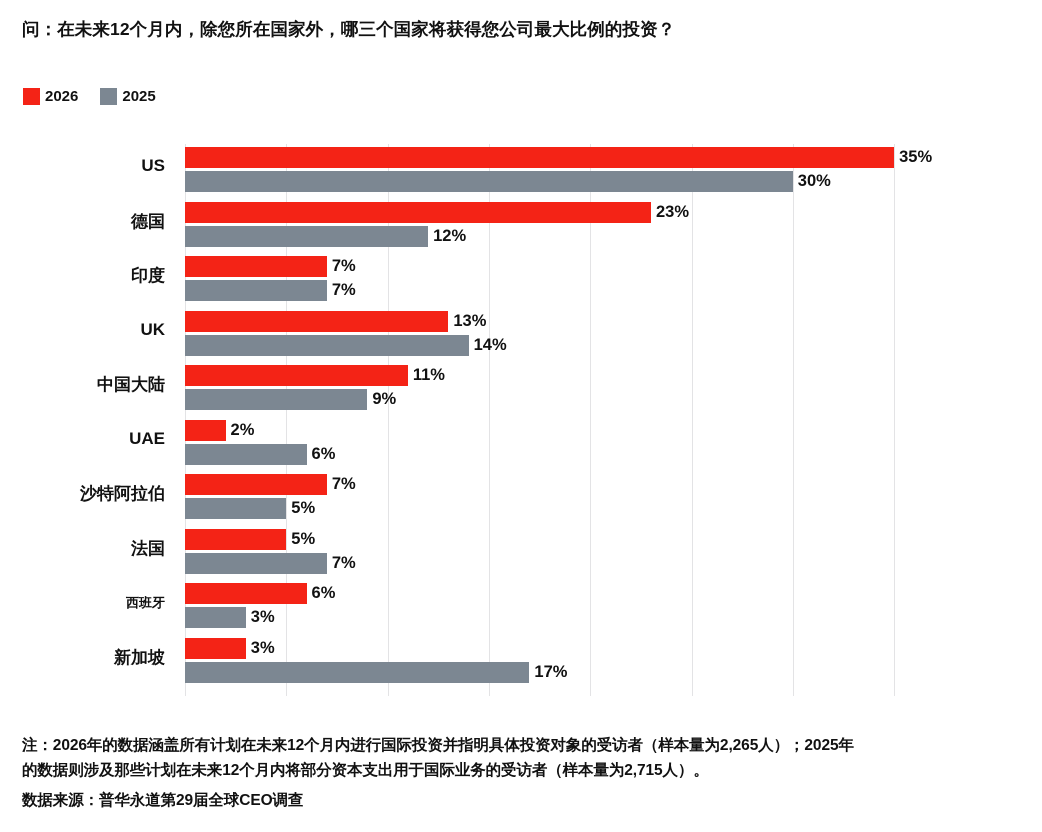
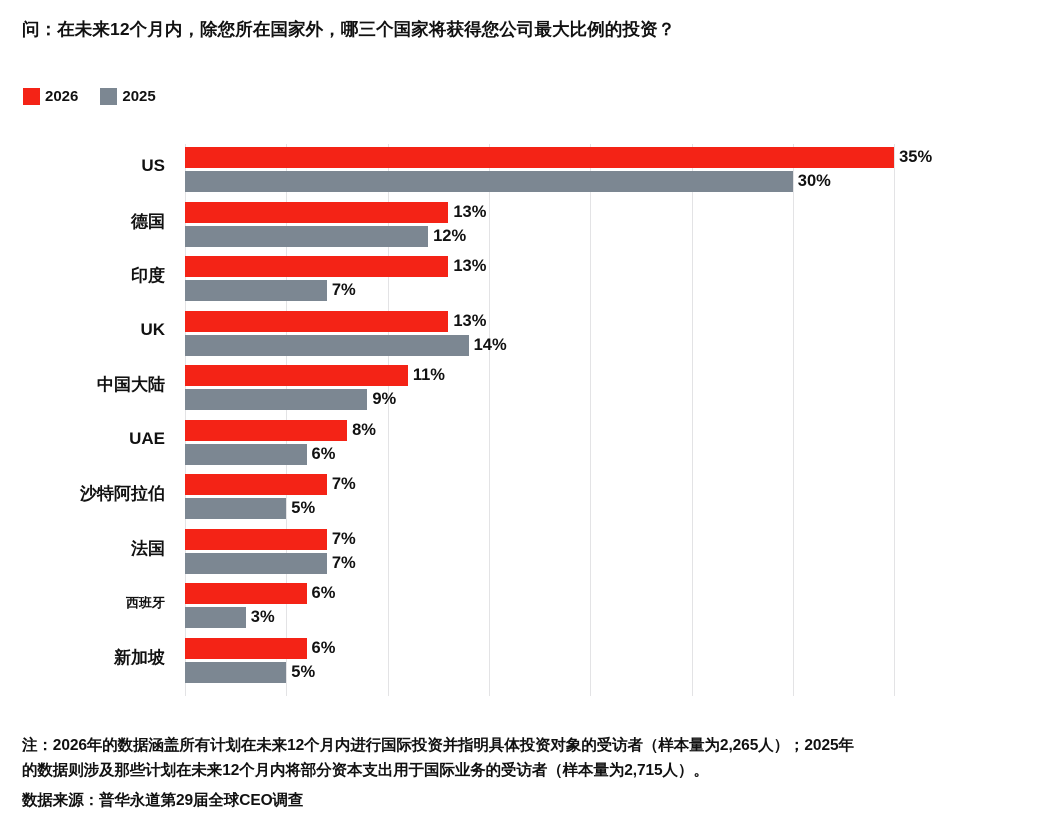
2026/德国: 23% -> 13%
2026/印度: 7% -> 13%
2026/UAE: 2% -> 8%
2026/法国: 5% -> 7%
2026/新加坡: 3% -> 6%
2025/新加坡: 17% -> 5%
